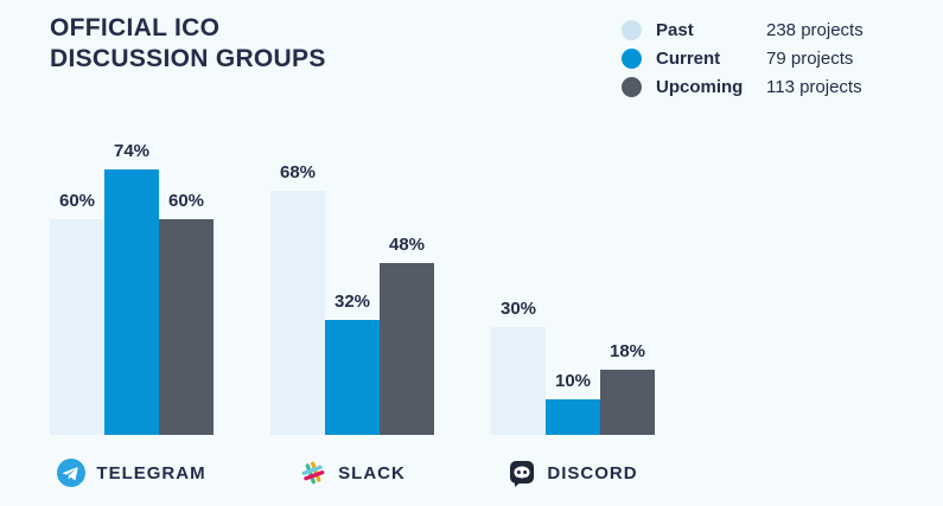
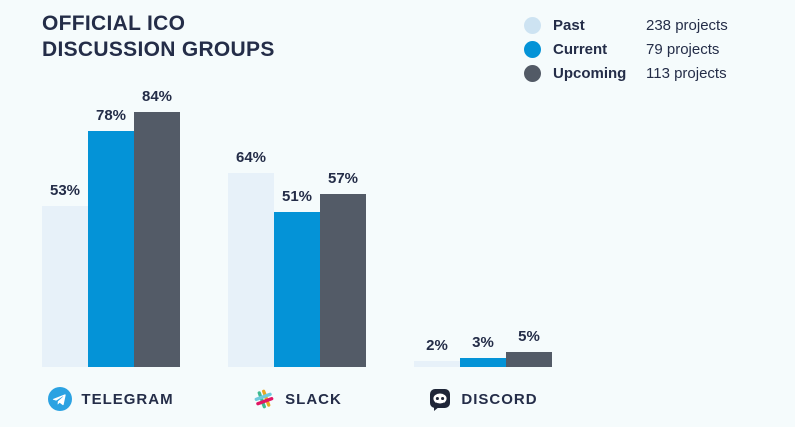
Past/TELEGRAM: 60% -> 53%
Current/TELEGRAM: 74% -> 78%
Upcoming/TELEGRAM: 60% -> 84%
Past/SLACK: 68% -> 64%
Current/SLACK: 32% -> 51%
Upcoming/SLACK: 48% -> 57%
Past/DISCORD: 30% -> 2%
Current/DISCORD: 10% -> 3%
Upcoming/DISCORD: 18% -> 5%
